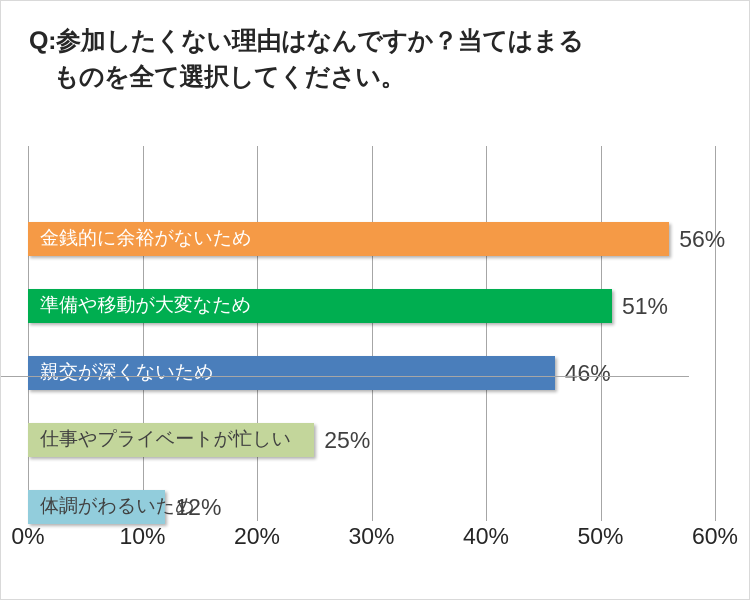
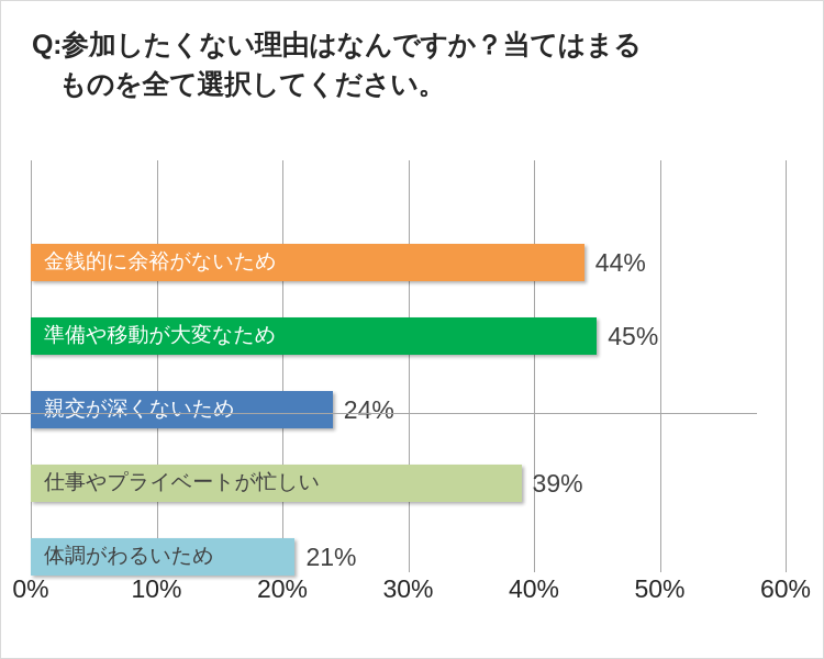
金銭的に余裕がないため: 56% -> 44%
準備や移動が大変なため: 51% -> 45%
親交が深くないため: 46% -> 24%
仕事やプライベートが忙しい: 25% -> 39%
体調がわるいため: 12% -> 21%
